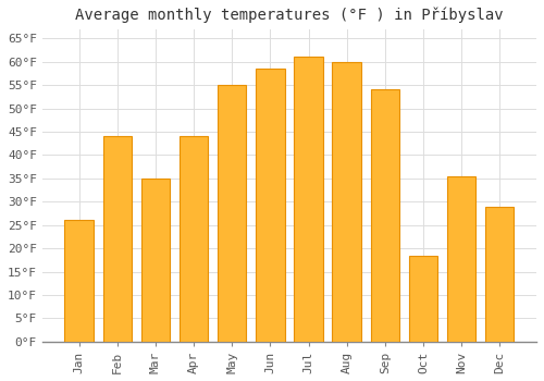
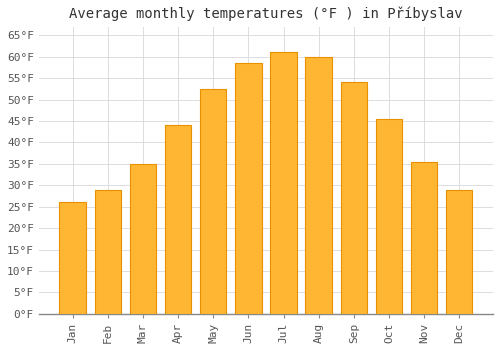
Feb: 44.0°F -> 29.0°F
May: 55.0°F -> 52.5°F
Oct: 18.5°F -> 45.5°F
